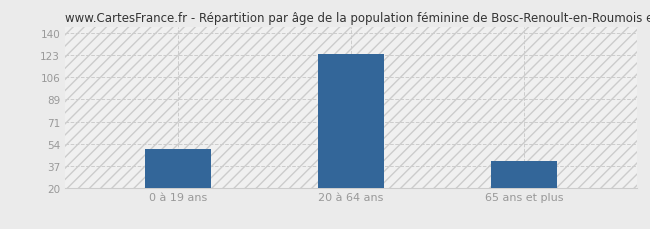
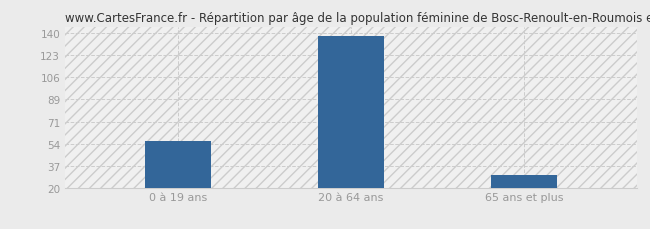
0 à 19 ans: 50 -> 56
20 à 64 ans: 124 -> 138
65 ans et plus: 41 -> 30
